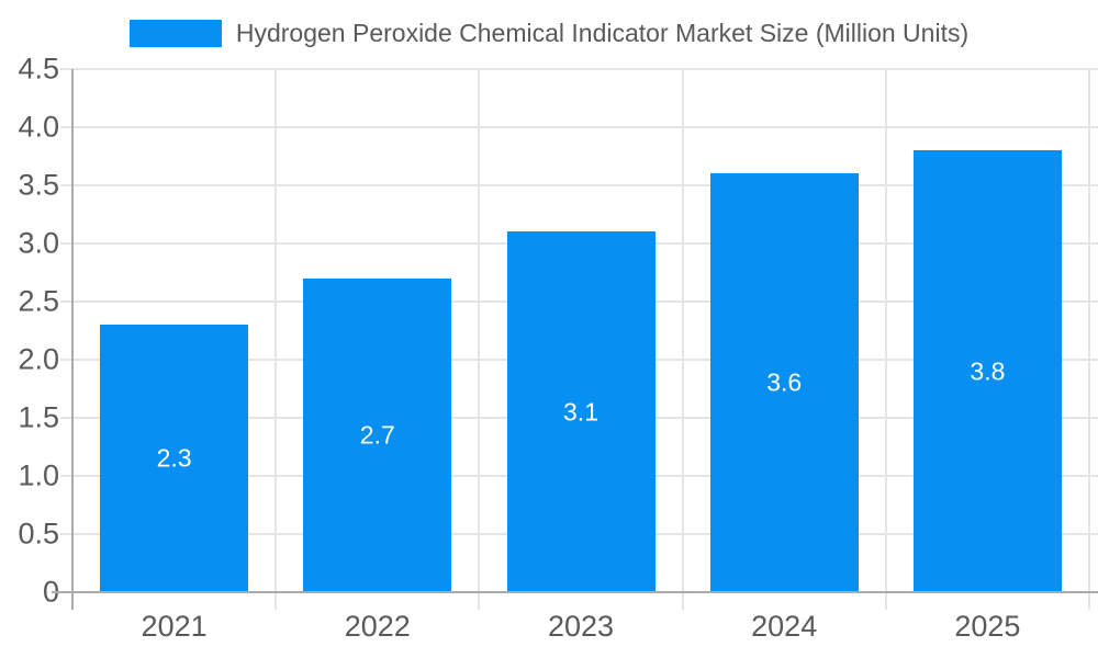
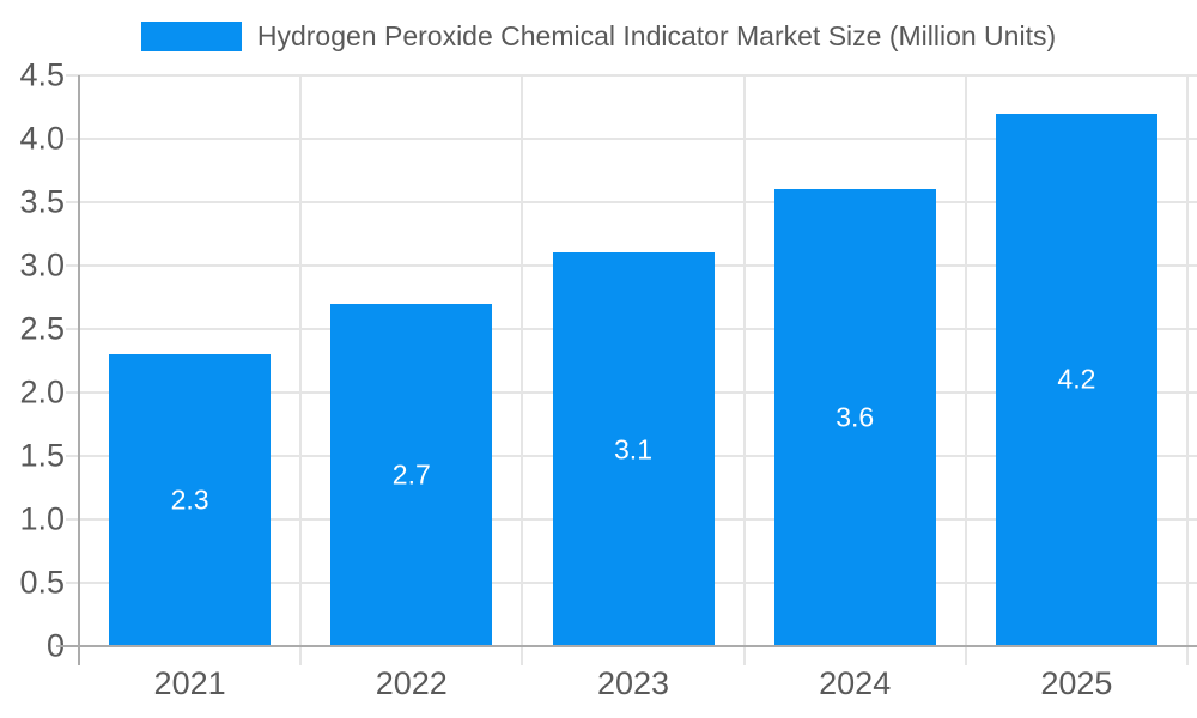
2025: 3.8 -> 4.2
